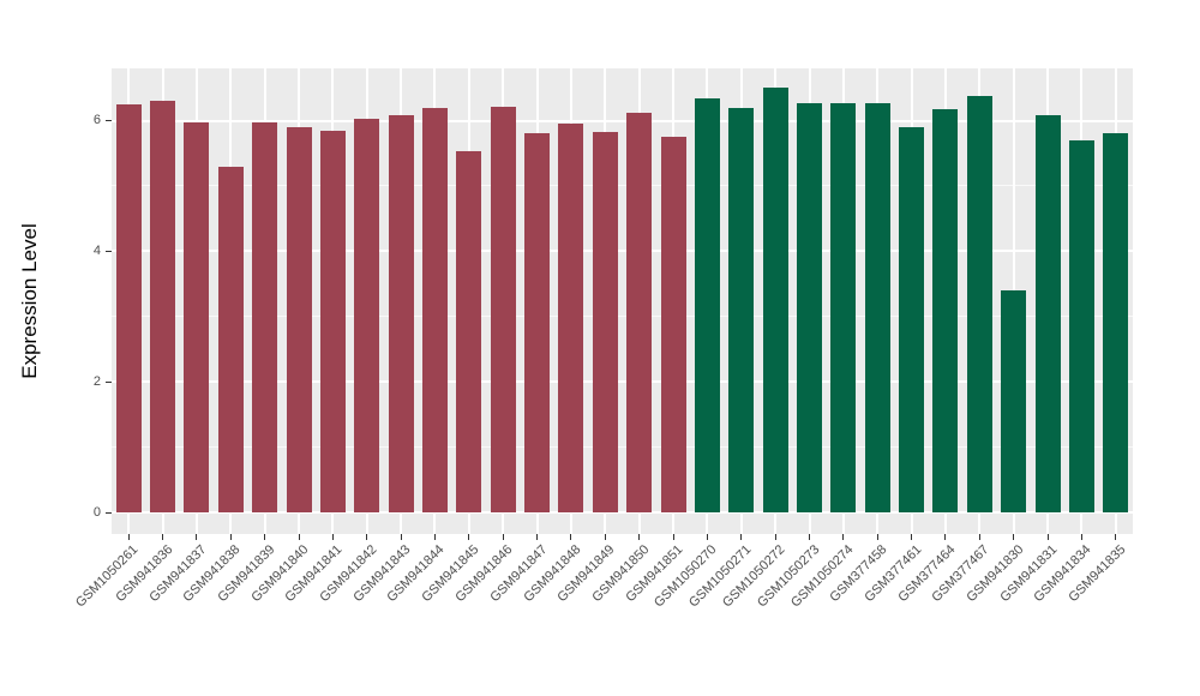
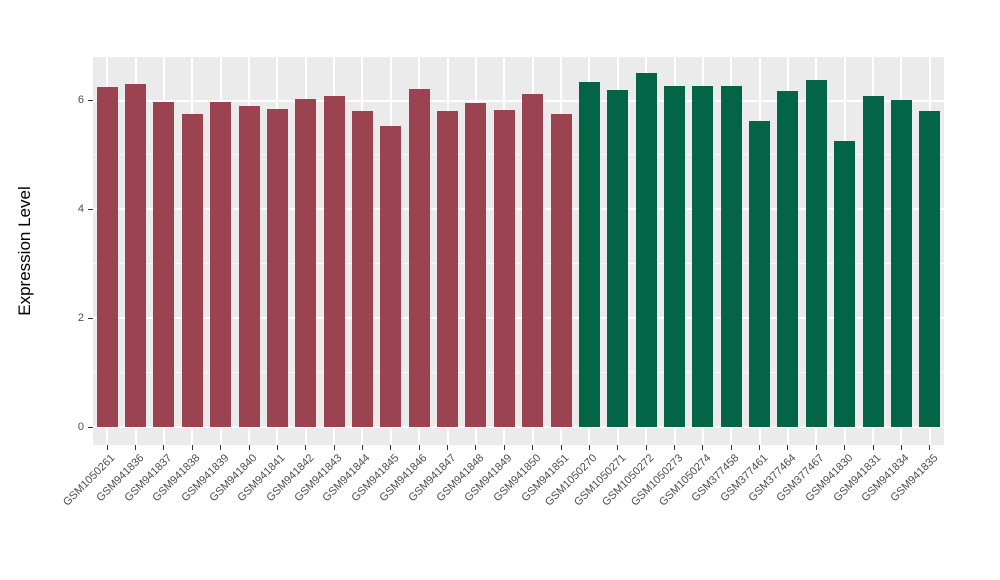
GSM941838: 5.3 -> 5.8
GSM941844: 6.2 -> 5.8
GSM377461: 5.9 -> 5.6
GSM941830: 3.4 -> 5.3
GSM941834: 5.7 -> 6.0
